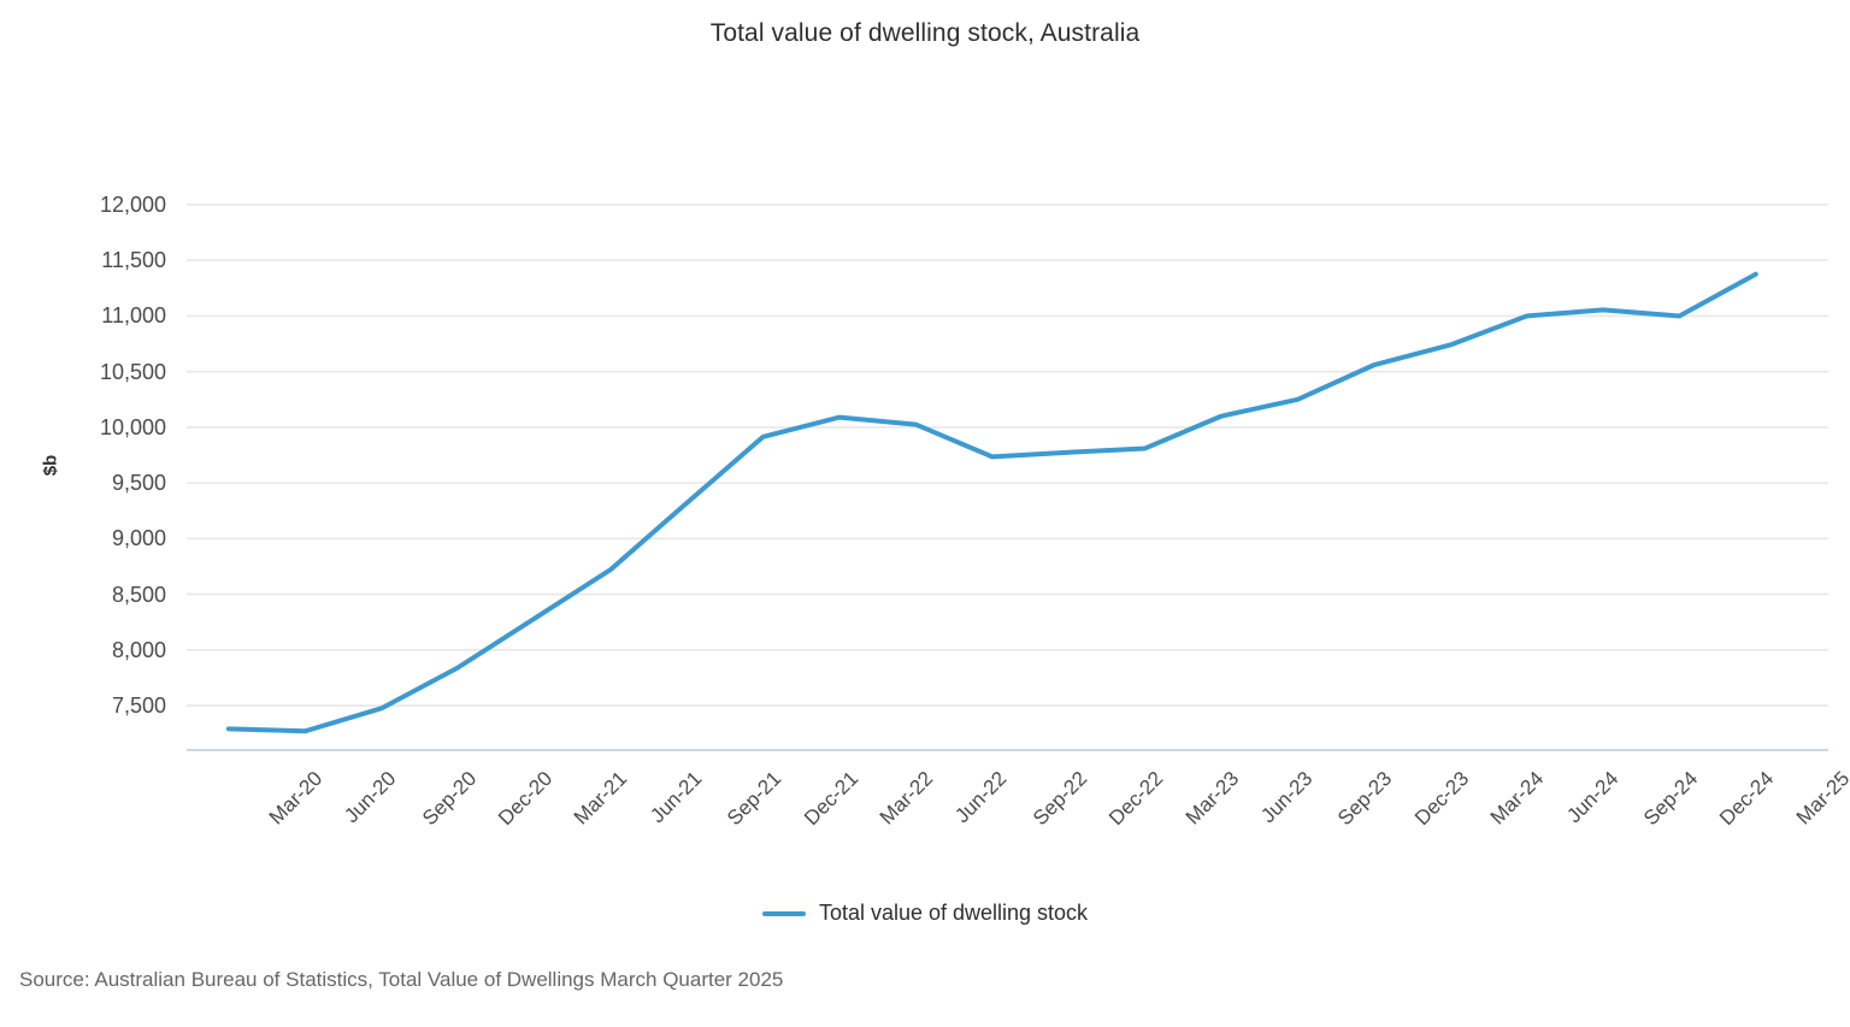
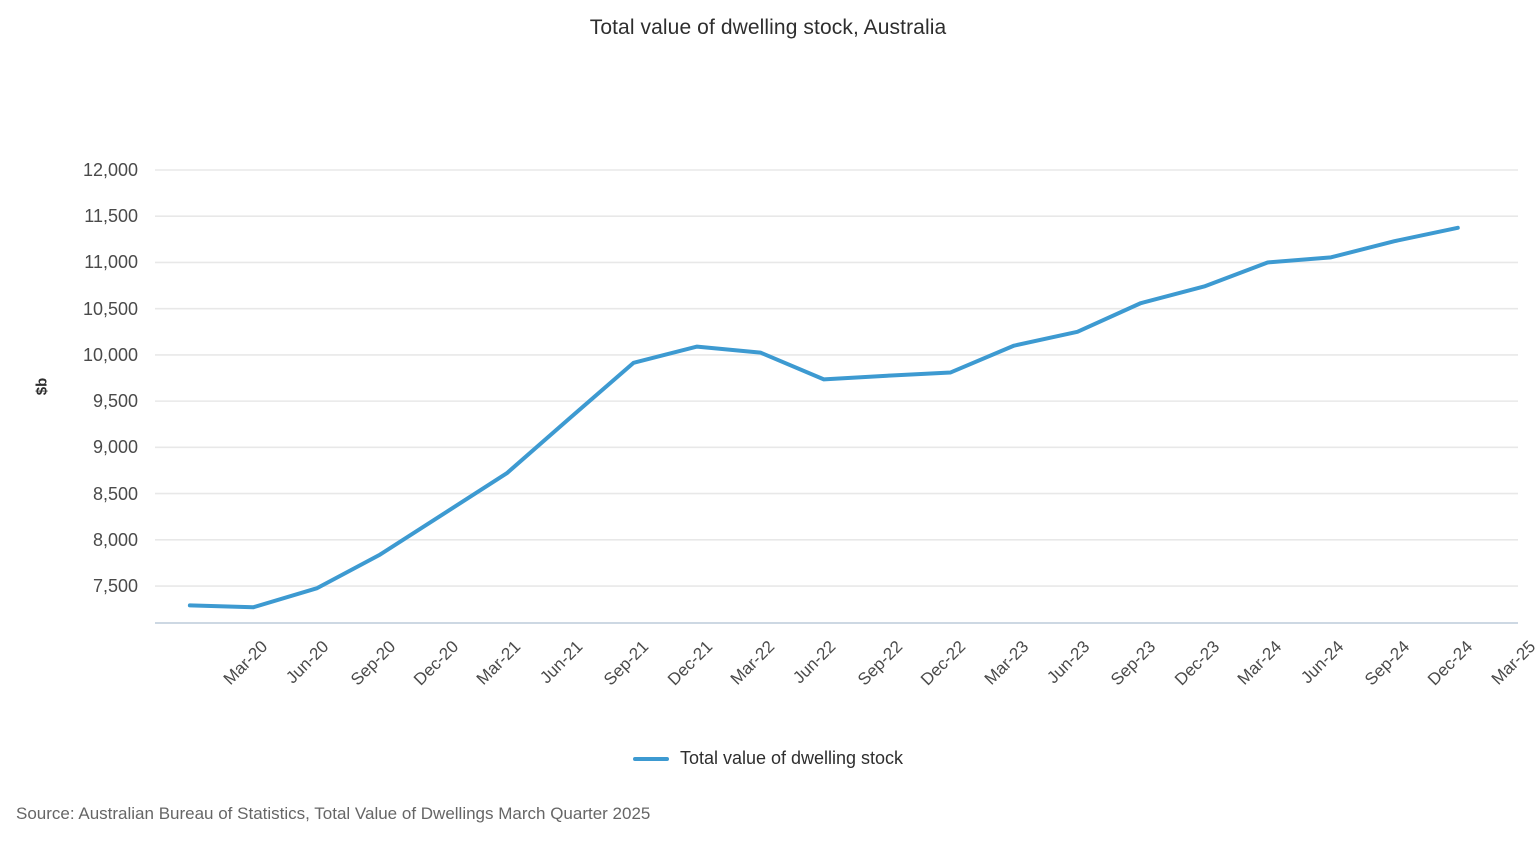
Dec-24: 11000 -> 11200
